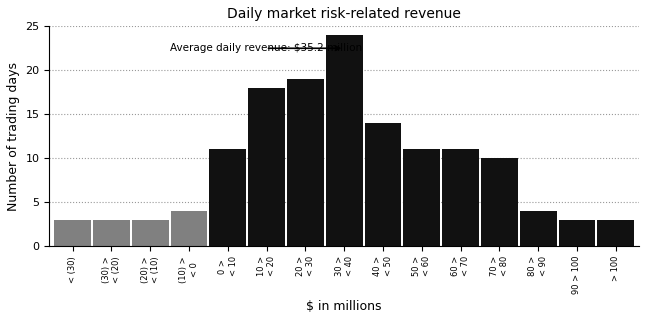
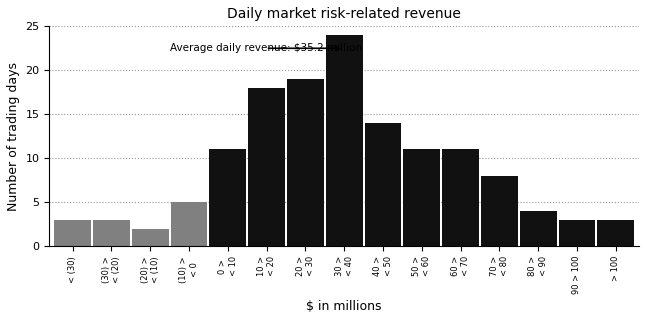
(20) > < (10): 3 -> 2
(10) > < 0: 4 -> 5
70 > < 80: 10 -> 8
